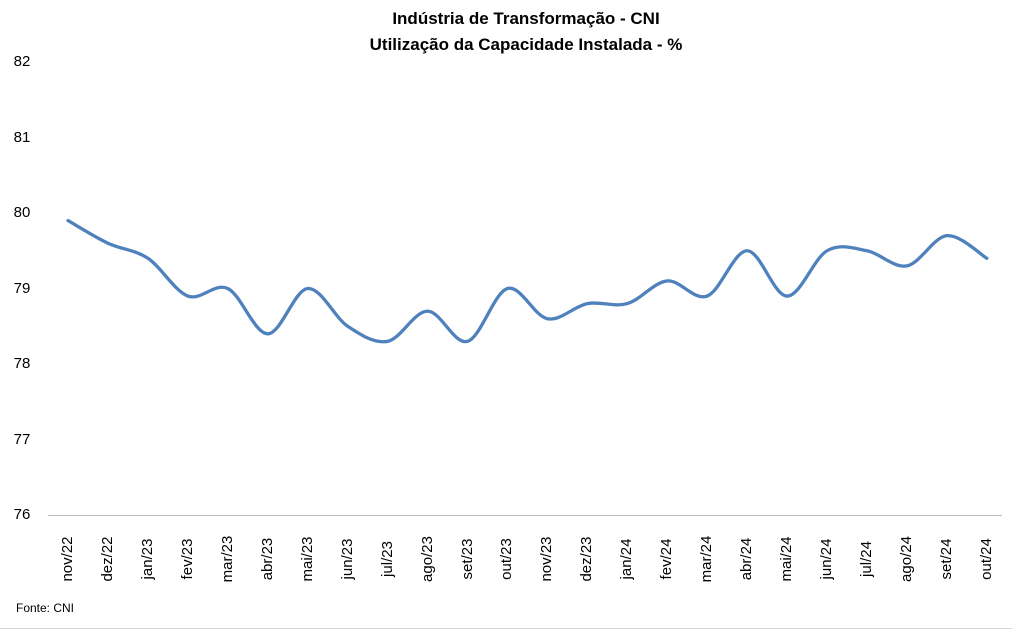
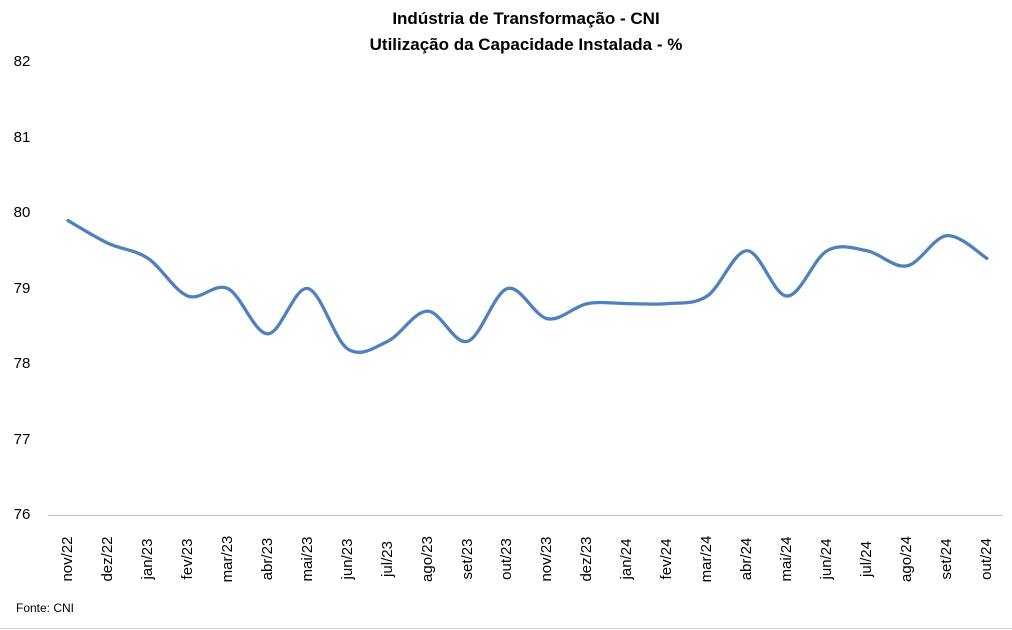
jun/23: 78.5 -> 78.2
fev/24: 79.1 -> 78.8
